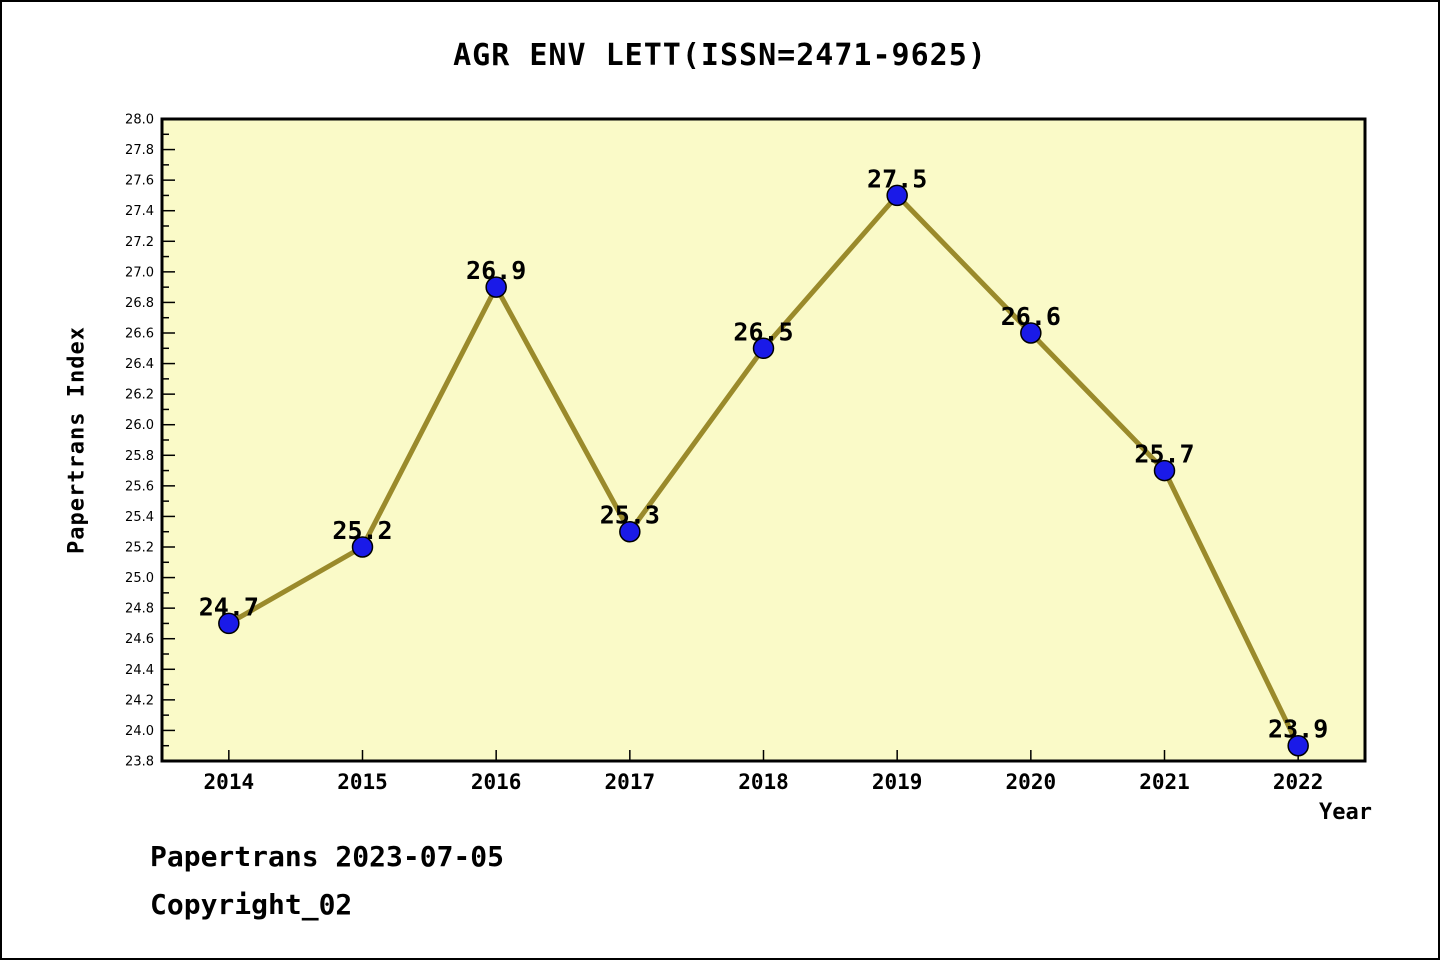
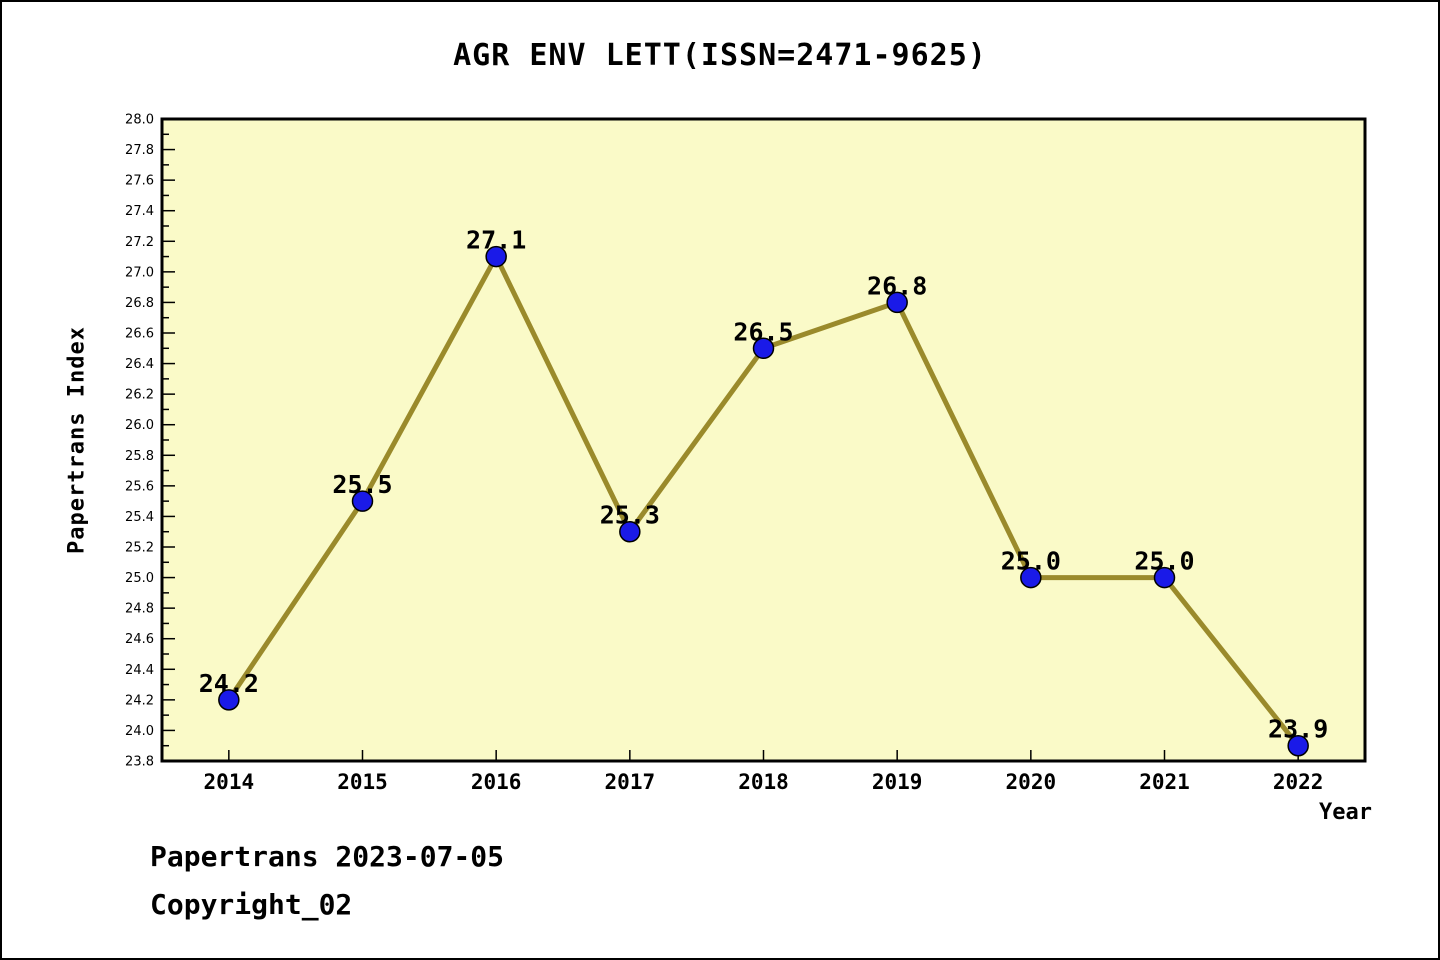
2014: 24.7 -> 24.2
2015: 25.2 -> 25.5
2016: 26.9 -> 27.1
2019: 27.5 -> 26.8
2020: 26.6 -> 25.0
2021: 25.7 -> 25.0
